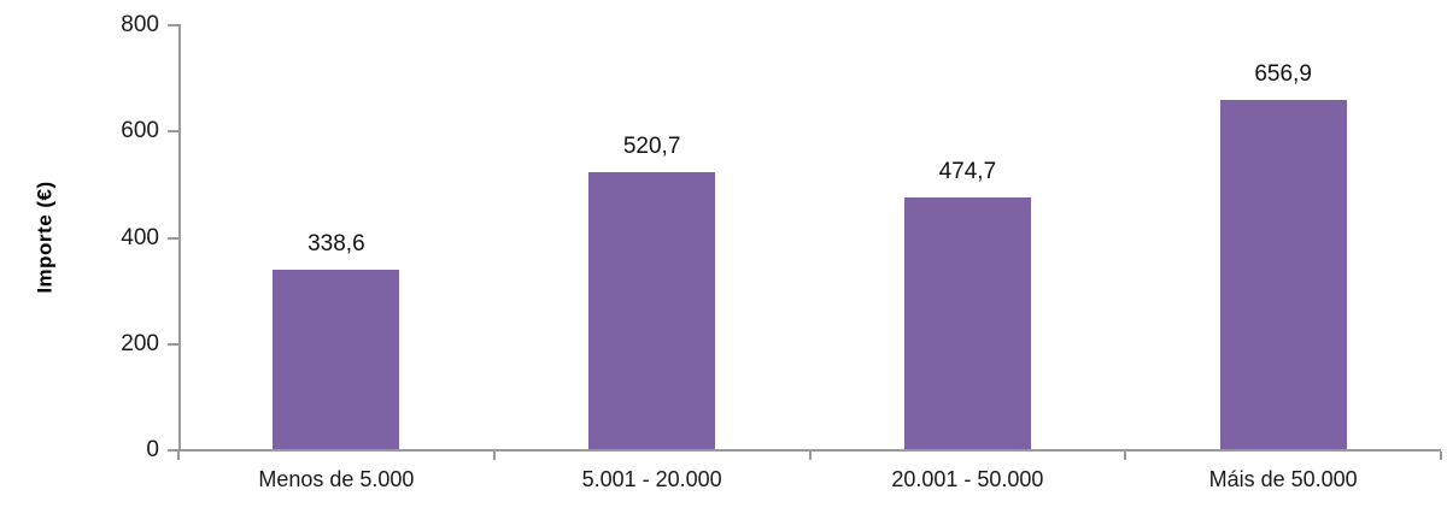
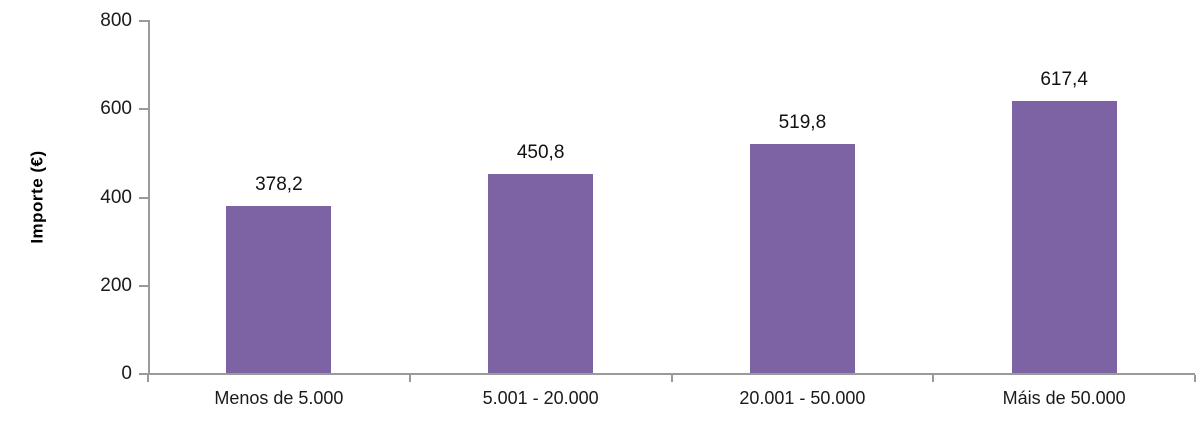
Menos de 5.000: 338,6 -> 378,2
5.001 - 20.000: 520,7 -> 450,8
20.001 - 50.000: 474,7 -> 519,8
Máis de 50.000: 656,9 -> 617,4
